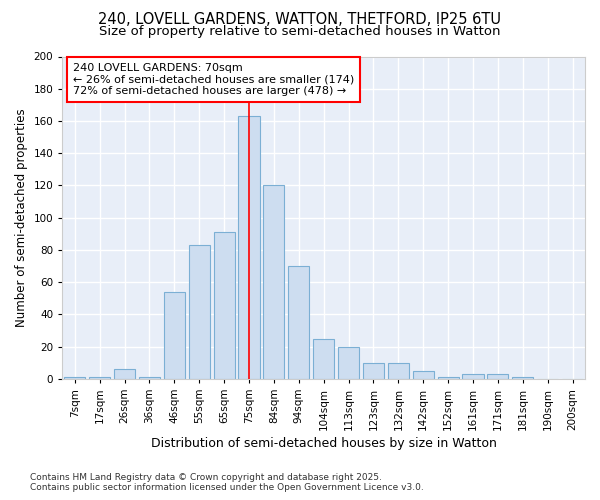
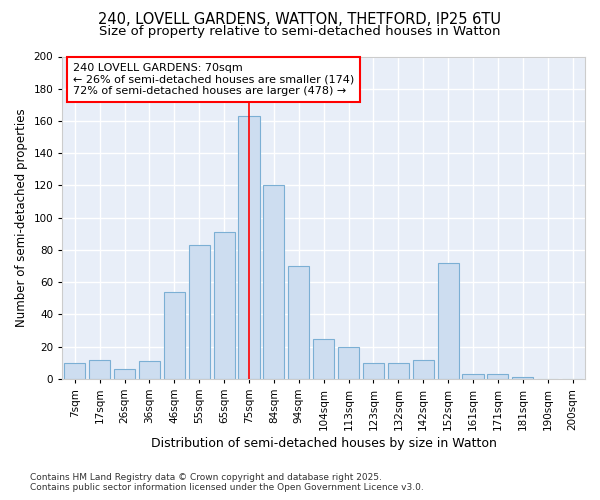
7sqm: 1 -> 10
17sqm: 1 -> 12
36sqm: 1 -> 11
142sqm: 5 -> 12
152sqm: 1 -> 72
